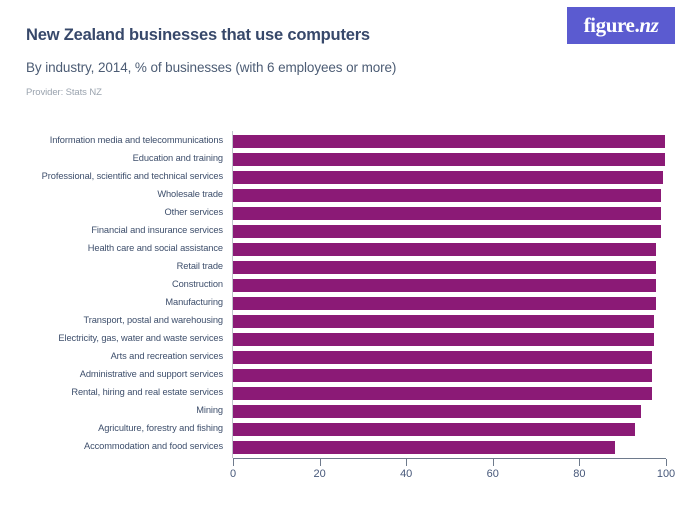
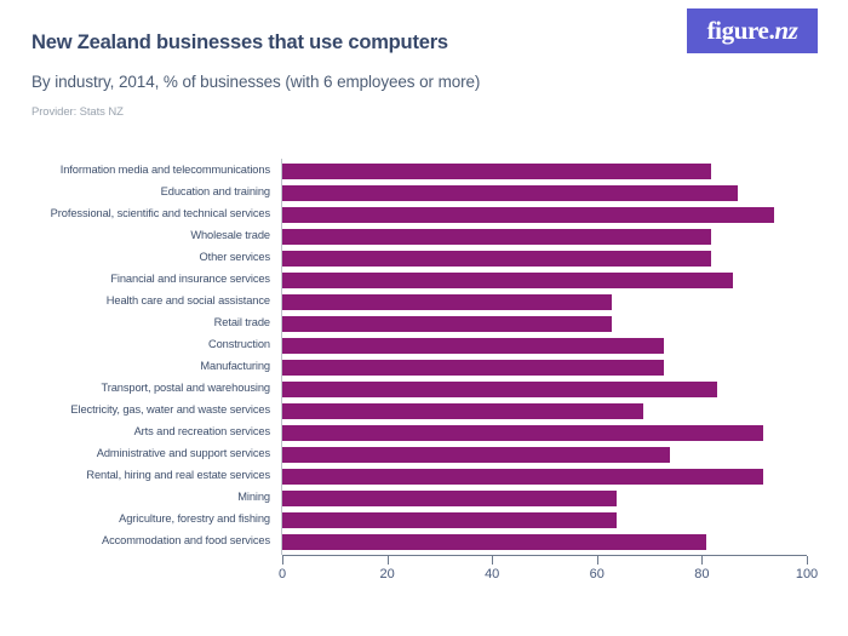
Information media and telecommunications: 100 -> 82
Education and training: 100 -> 87
Professional, scientific and technical services: 100 -> 94
Wholesale trade: 99 -> 82
Other services: 99 -> 82
Financial and insurance services: 99 -> 86
Health care and social assistance: 98 -> 63
Retail trade: 98 -> 63
Construction: 98 -> 73
Manufacturing: 98 -> 73
Transport, postal and warehousing: 98 -> 83
Electricity, gas, water and waste services: 98 -> 69
Arts and recreation services: 97 -> 92
Administrative and support services: 97 -> 74
Rental, hiring and real estate services: 97 -> 92
Mining: 94 -> 64
Agriculture, forestry and fishing: 93 -> 64
Accommodation and food services: 88 -> 81
